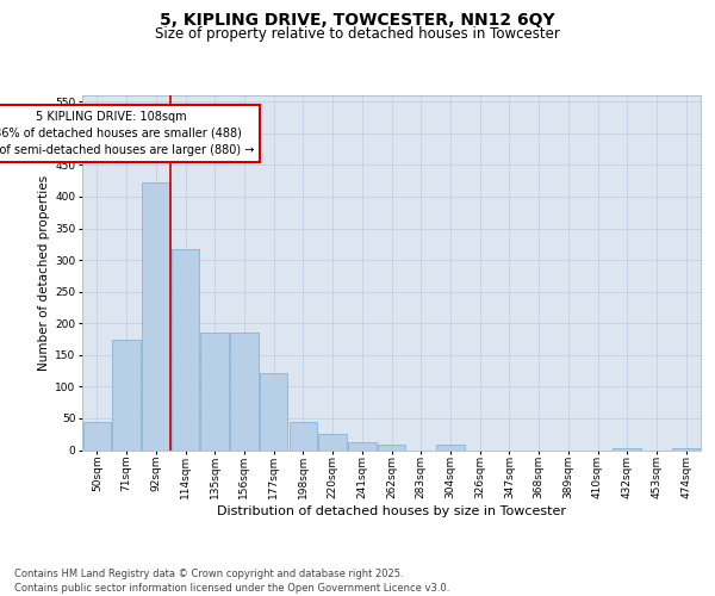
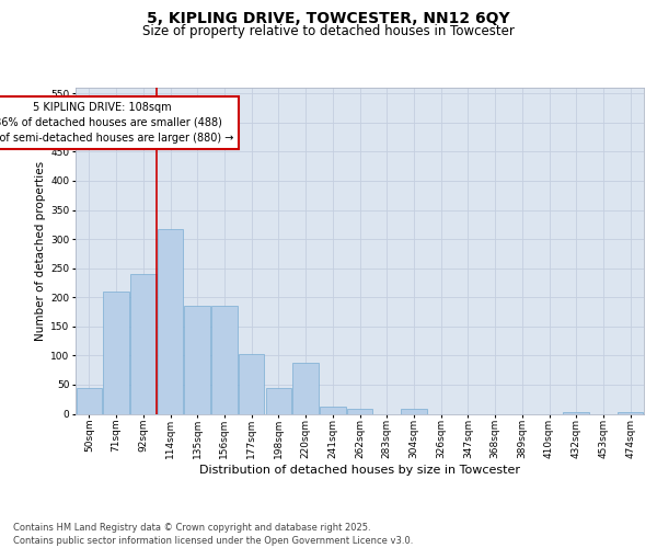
71sqm: 175 -> 210
92sqm: 422 -> 240
177sqm: 122 -> 102
220sqm: 25 -> 88
